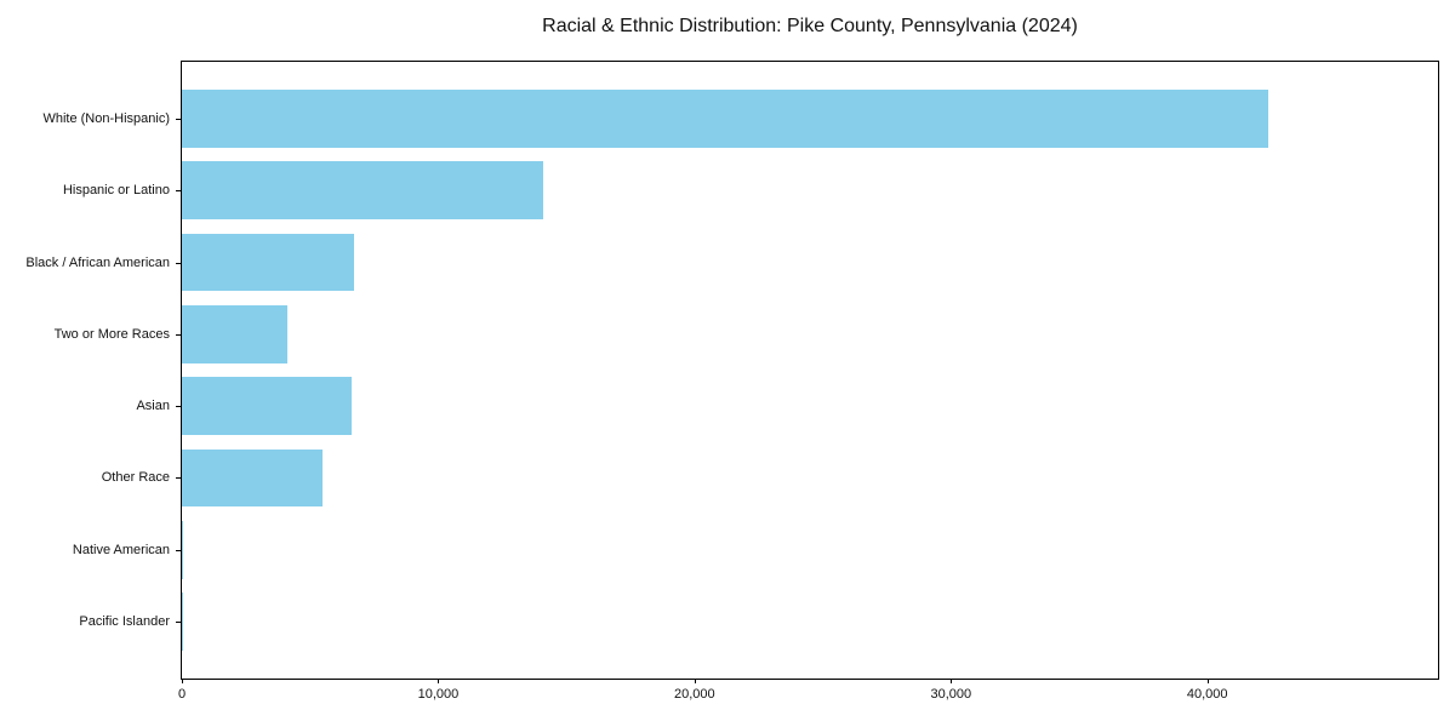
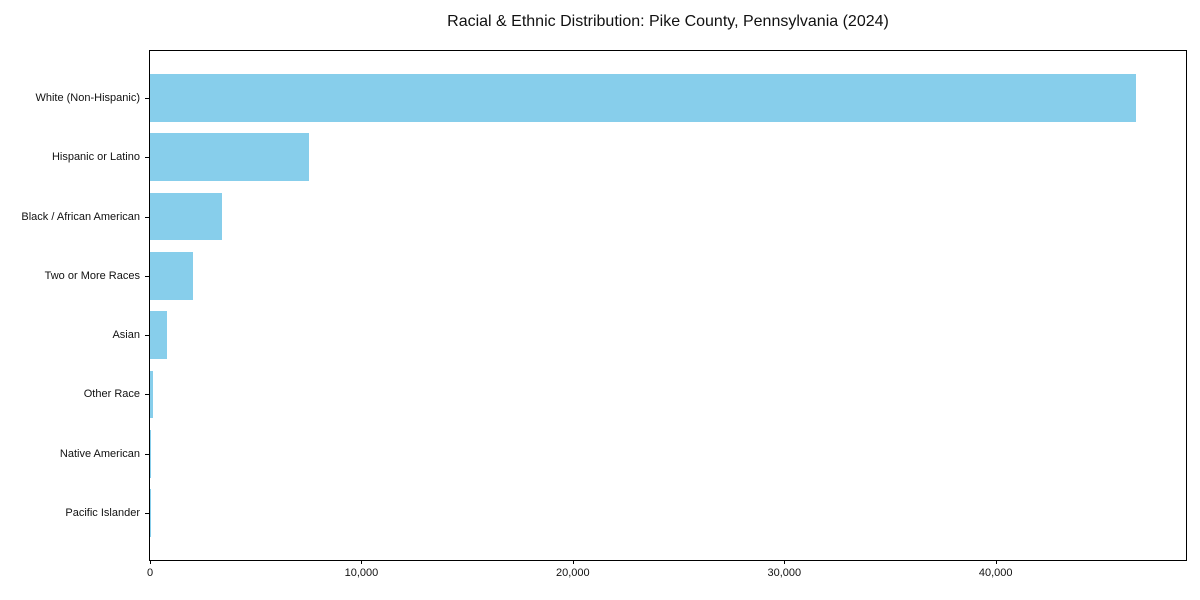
White (Non-Hispanic): 42400 -> 46600
Hispanic or Latino: 14100 -> 7500
Black / African American: 6700 -> 3400
Two or More Races: 4100 -> 2000
Asian: 6600 -> 800
Other Race: 5500 -> 200
